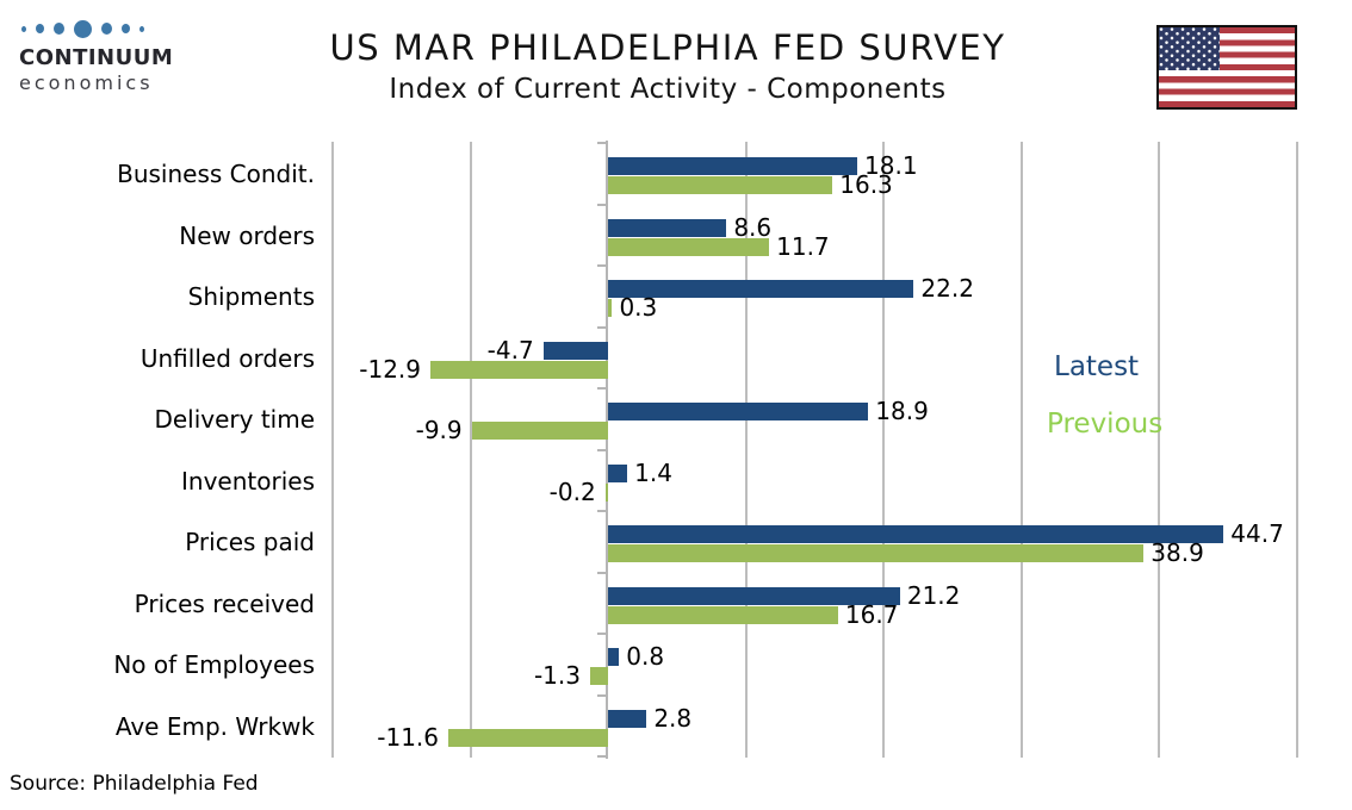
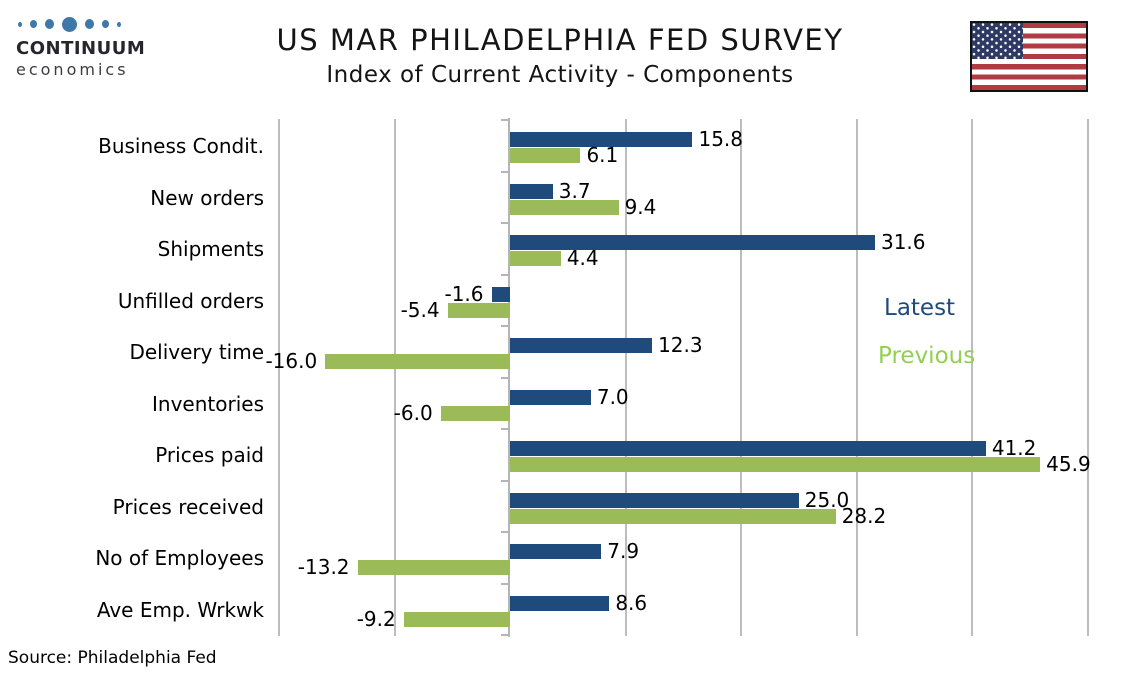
Latest/Business Condit.: 18.1 -> 15.8
Previous/Business Condit.: 16.3 -> 6.1
Latest/New orders: 8.6 -> 3.7
Previous/New orders: 11.7 -> 9.4
Latest/Shipments: 22.2 -> 31.6
Previous/Shipments: 0.3 -> 4.4
Latest/Unfilled orders: -4.7 -> -1.6
Previous/Unfilled orders: -12.9 -> -5.4
Latest/Delivery time: 18.9 -> 12.3
Previous/Delivery time: -9.9 -> -16.0
Latest/Inventories: 1.4 -> 7.0
Previous/Inventories: -0.2 -> -6.0
Latest/Prices paid: 44.7 -> 41.2
Previous/Prices paid: 38.9 -> 45.9
Latest/Prices received: 21.2 -> 25.0
Previous/Prices received: 16.7 -> 28.2
Latest/No of Employees: 0.8 -> 7.9
Previous/No of Employees: -1.3 -> -13.2
Latest/Ave Emp. Wrkwk: 2.8 -> 8.6
Previous/Ave Emp. Wrkwk: -11.6 -> -9.2
